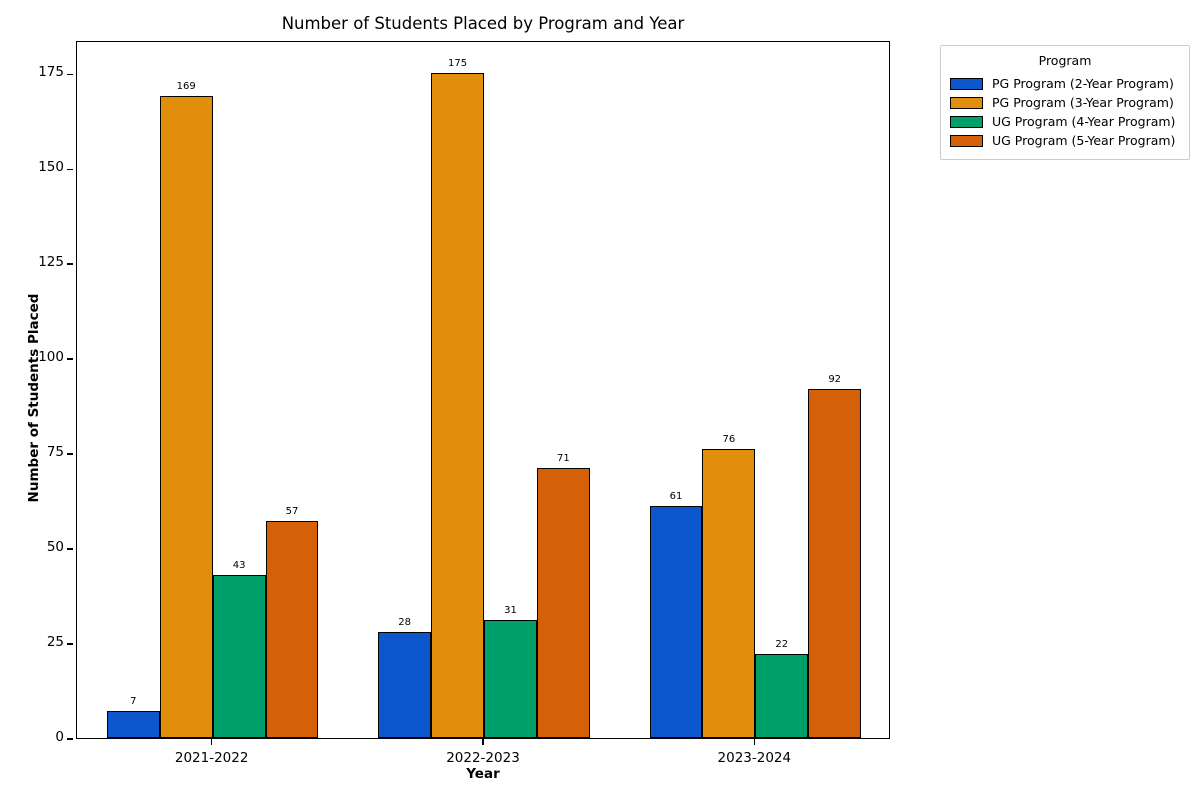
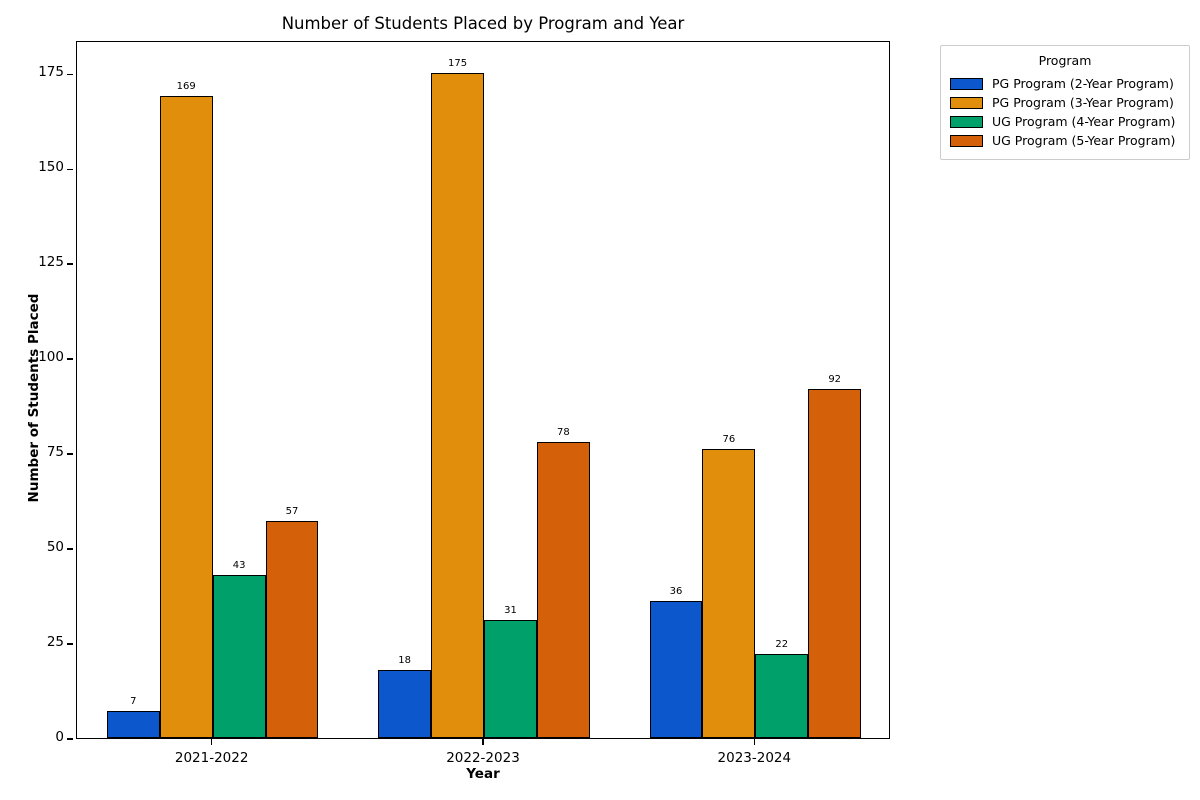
PG Program (2-Year Program)/2022-2023: 28 -> 18
UG Program (5-Year Program)/2022-2023: 71 -> 78
PG Program (2-Year Program)/2023-2024: 61 -> 36
